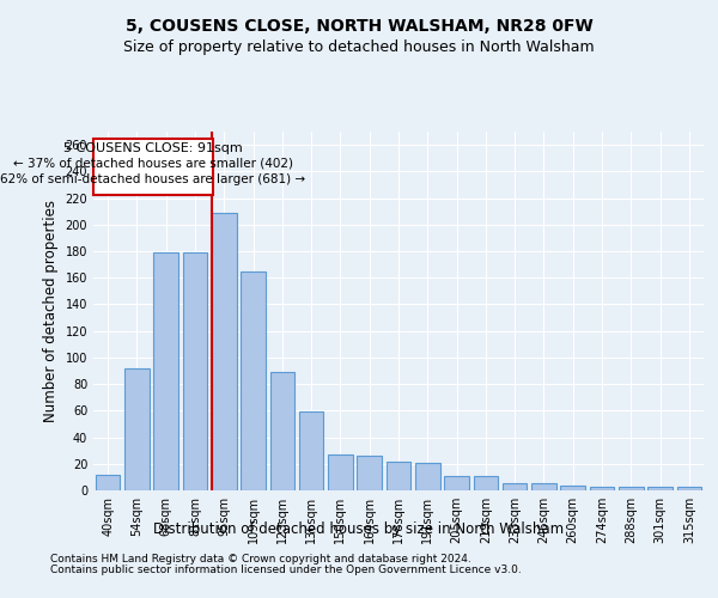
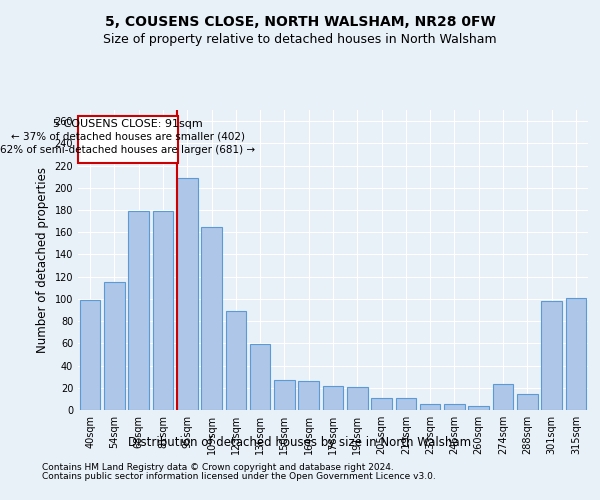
40sqm: 12 -> 99
54sqm: 92 -> 115
274sqm: 3 -> 23
288sqm: 3 -> 14
301sqm: 3 -> 98
315sqm: 3 -> 101
